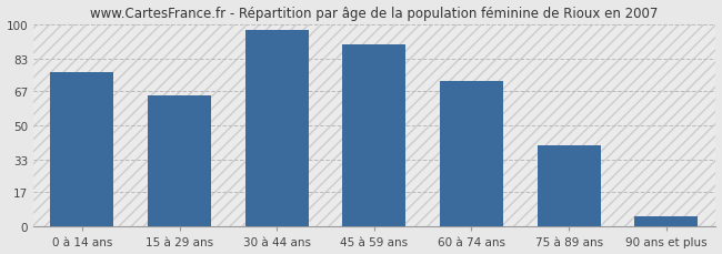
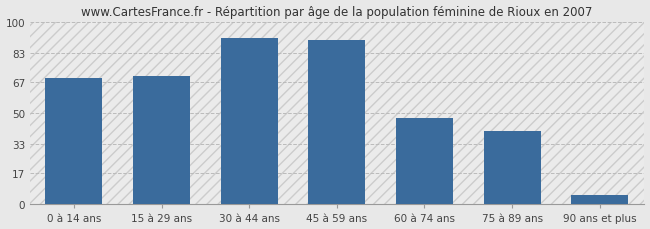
0 à 14 ans: 76 -> 69
15 à 29 ans: 65 -> 70
30 à 44 ans: 97 -> 91
60 à 74 ans: 72 -> 47
